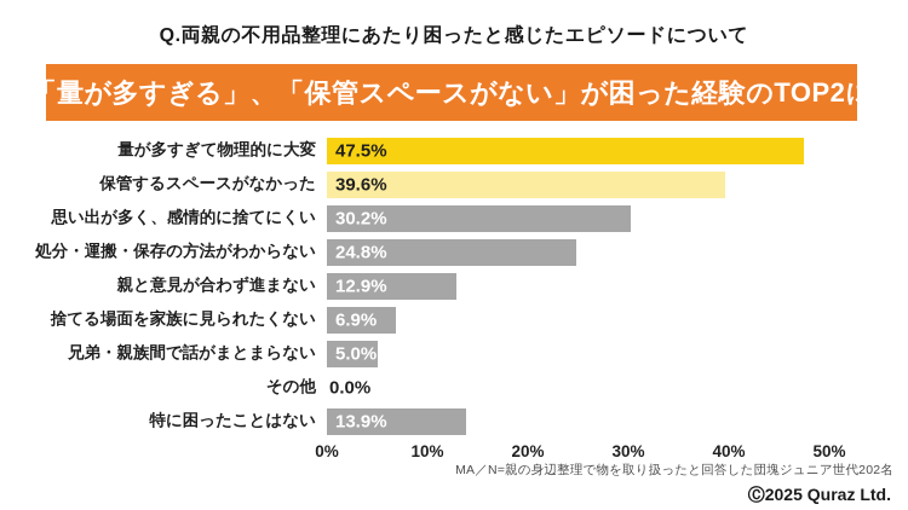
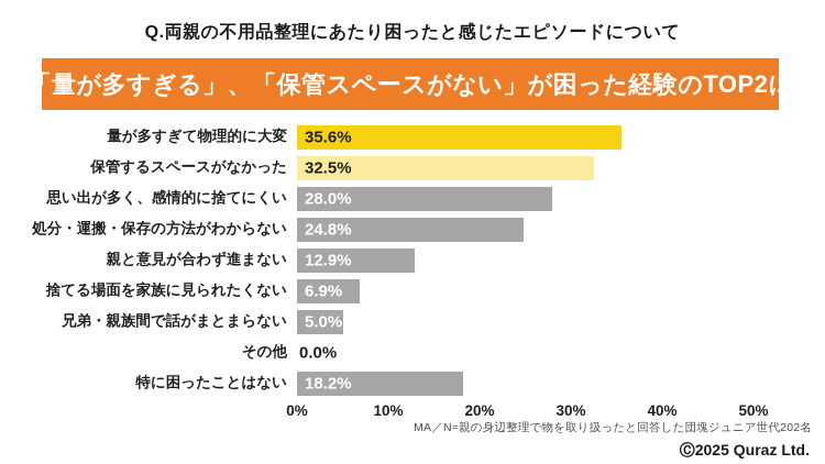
量が多すぎて物理的に大変: 47.5% -> 35.6%
保管するスペースがなかった: 39.6% -> 32.5%
思い出が多く、感情的に捨てにくい: 30.2% -> 28.0%
特に困ったことはない: 13.9% -> 18.2%
